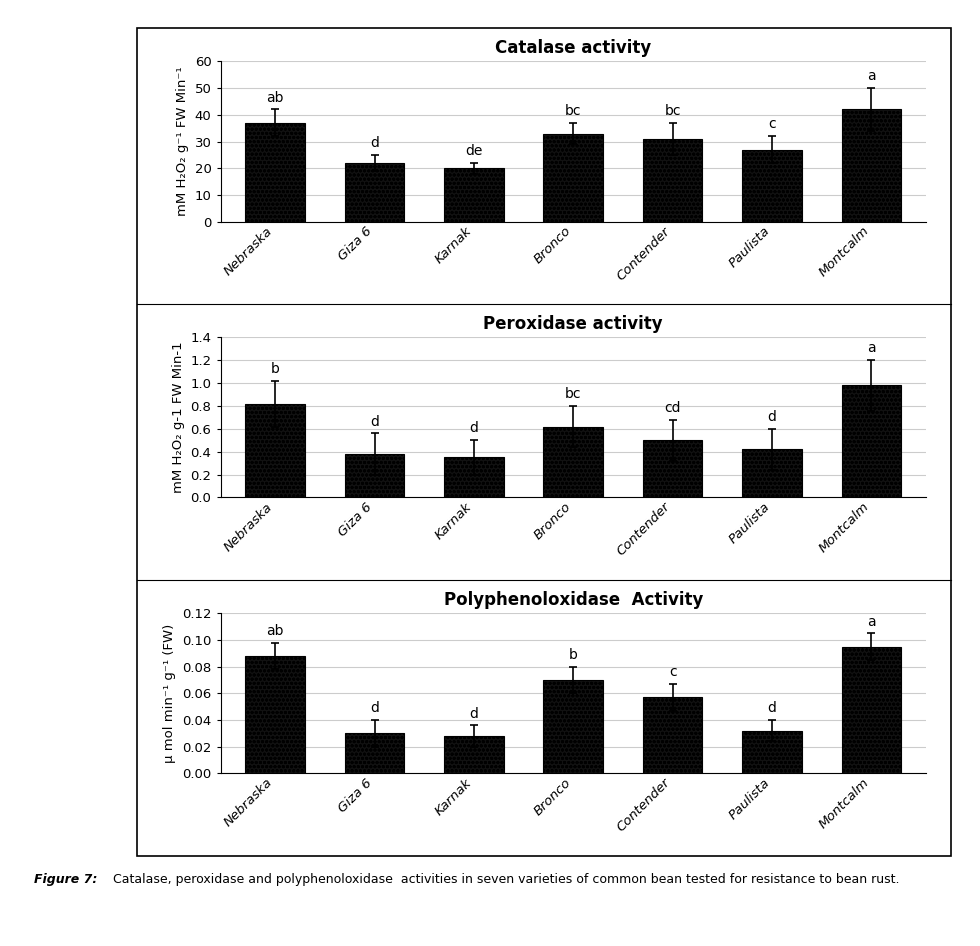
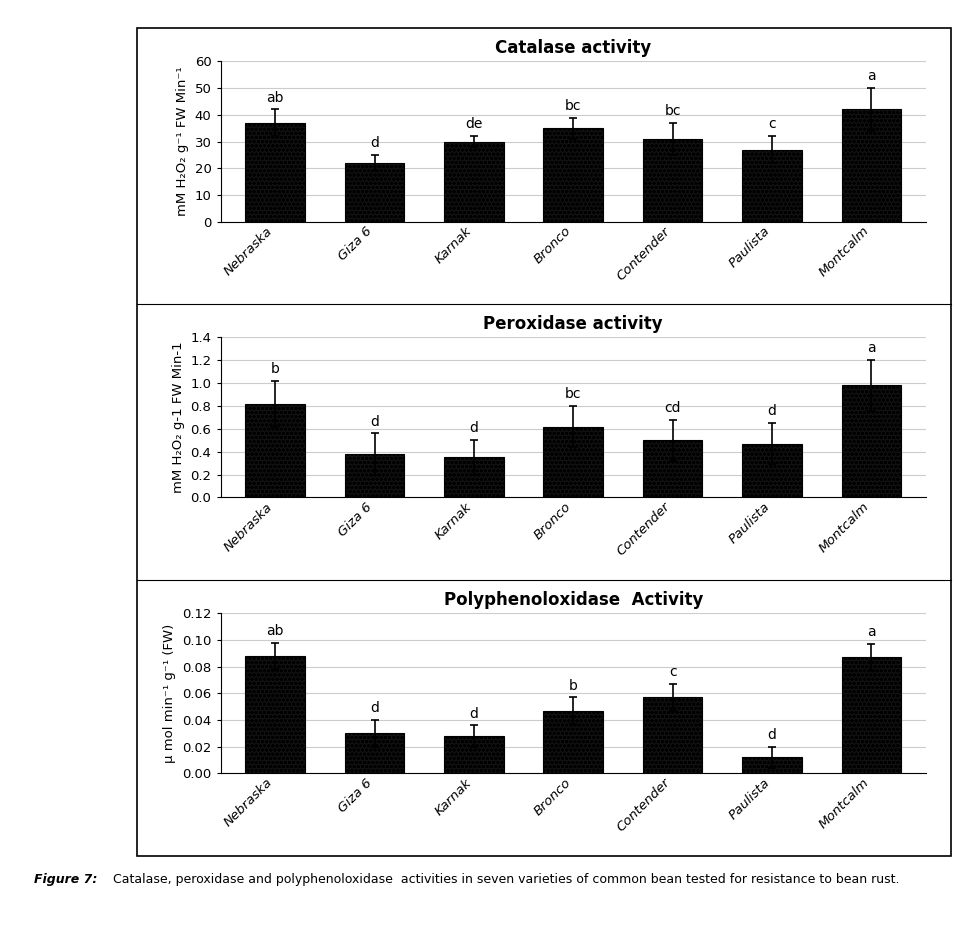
Catalase activity/Karnak: 20 -> 30
Catalase activity/Bronco: 33 -> 35
Peroxidase activity/Paulista: 0.42 -> 0.47
Polyphenoloxidase Activity/Bronco: 0.070 -> 0.047
Polyphenoloxidase Activity/Paulista: 0.032 -> 0.012
Polyphenoloxidase Activity/Montcalm: 0.095 -> 0.087
